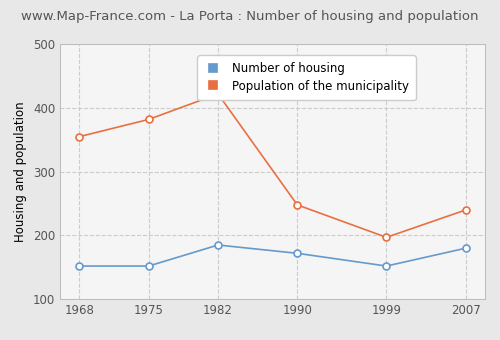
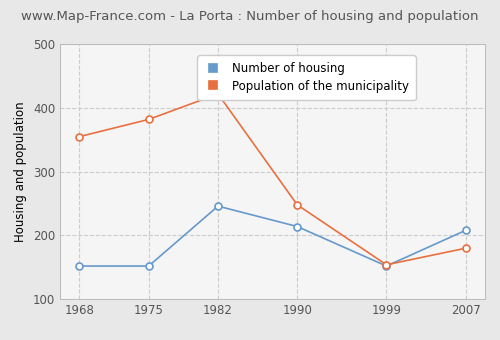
Number of housing/1982: 185 -> 246
Number of housing/1990: 172 -> 214
Population of the municipality/1999: 197 -> 154
Number of housing/2007: 180 -> 208
Population of the municipality/2007: 240 -> 180
